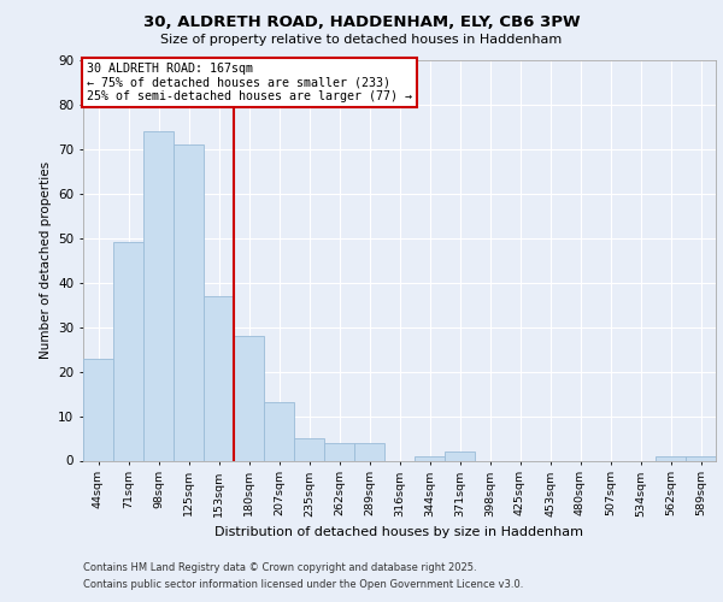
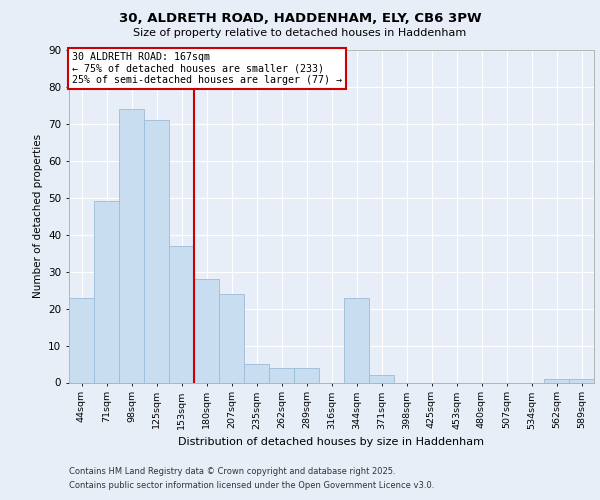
207sqm: 13 -> 24
344sqm: 1 -> 23
